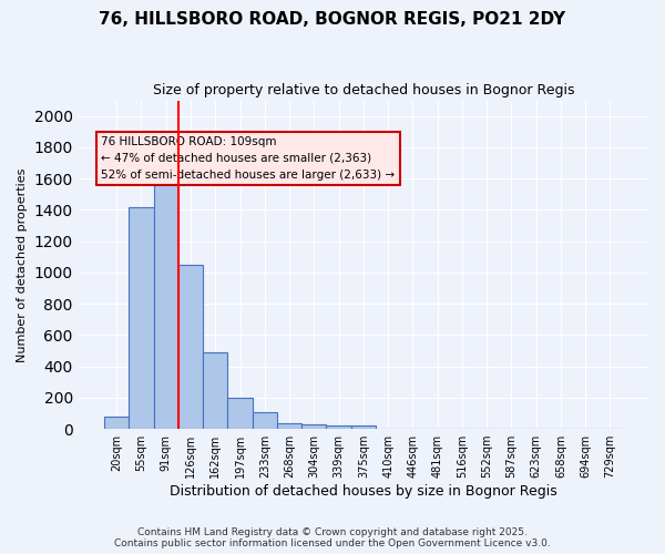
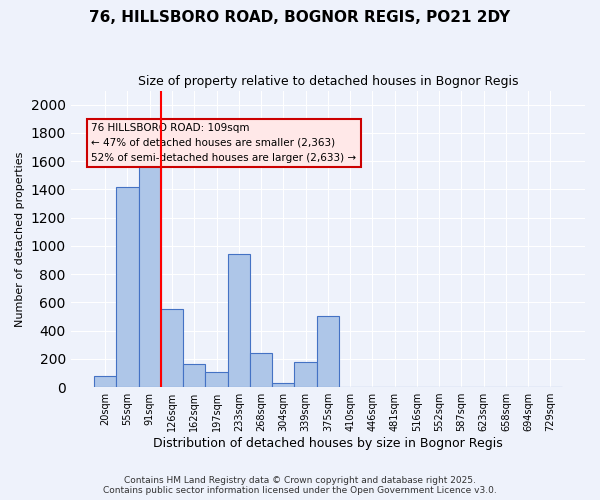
126sqm: 1050 -> 550
162sqm: 490 -> 160
197sqm: 200 -> 110
233sqm: 100 -> 940
268sqm: 40 -> 240
339sqm: 20 -> 180
375sqm: 20 -> 500
